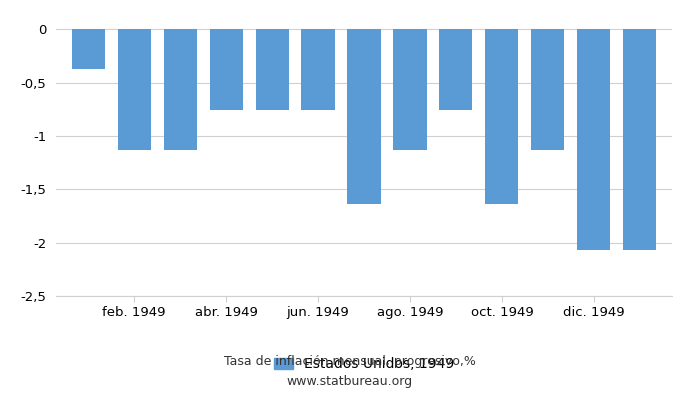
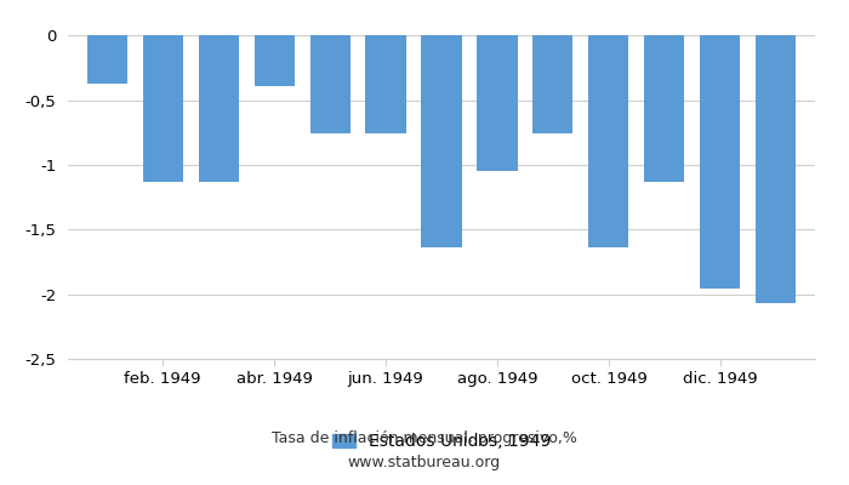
abr. 1949: -0,76 -> -0,39
ago. 1949: -1,13 -> -1,05
dic. 1949: -2,07 -> -1,96
